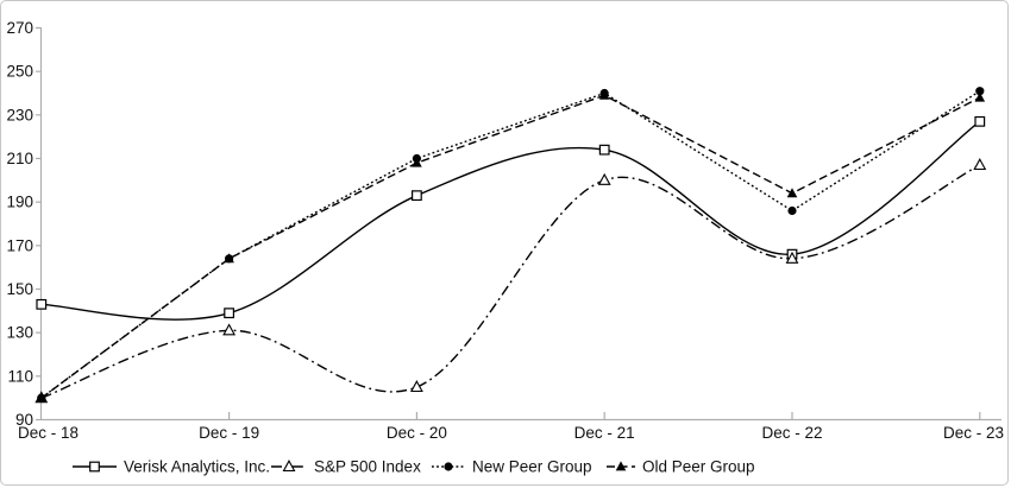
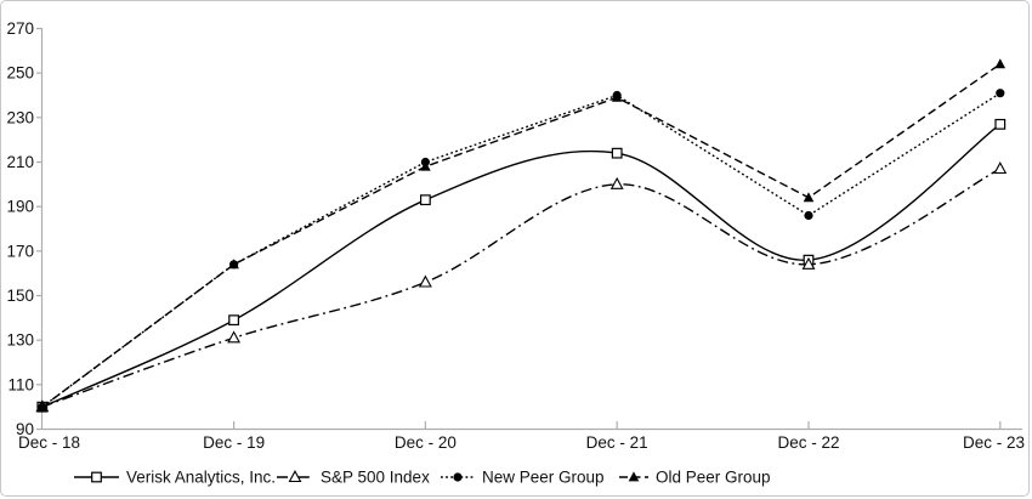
Verisk Analytics, Inc./Dec - 18: 143 -> 100
S&P 500 Index/Dec - 20: 105 -> 156
Old Peer Group/Dec - 23: 238 -> 254
